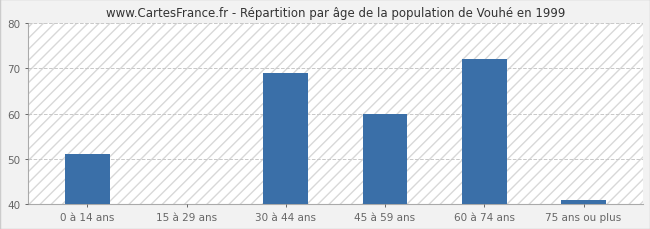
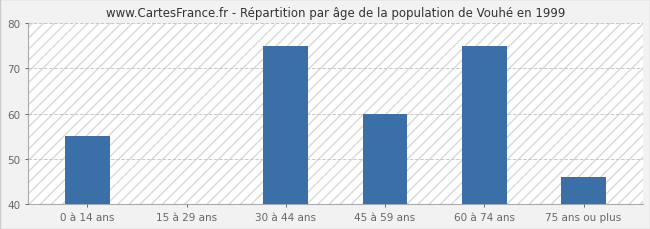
0 à 14 ans: 51 -> 55
30 à 44 ans: 69 -> 75
60 à 74 ans: 72 -> 75
75 ans ou plus: 41 -> 46
